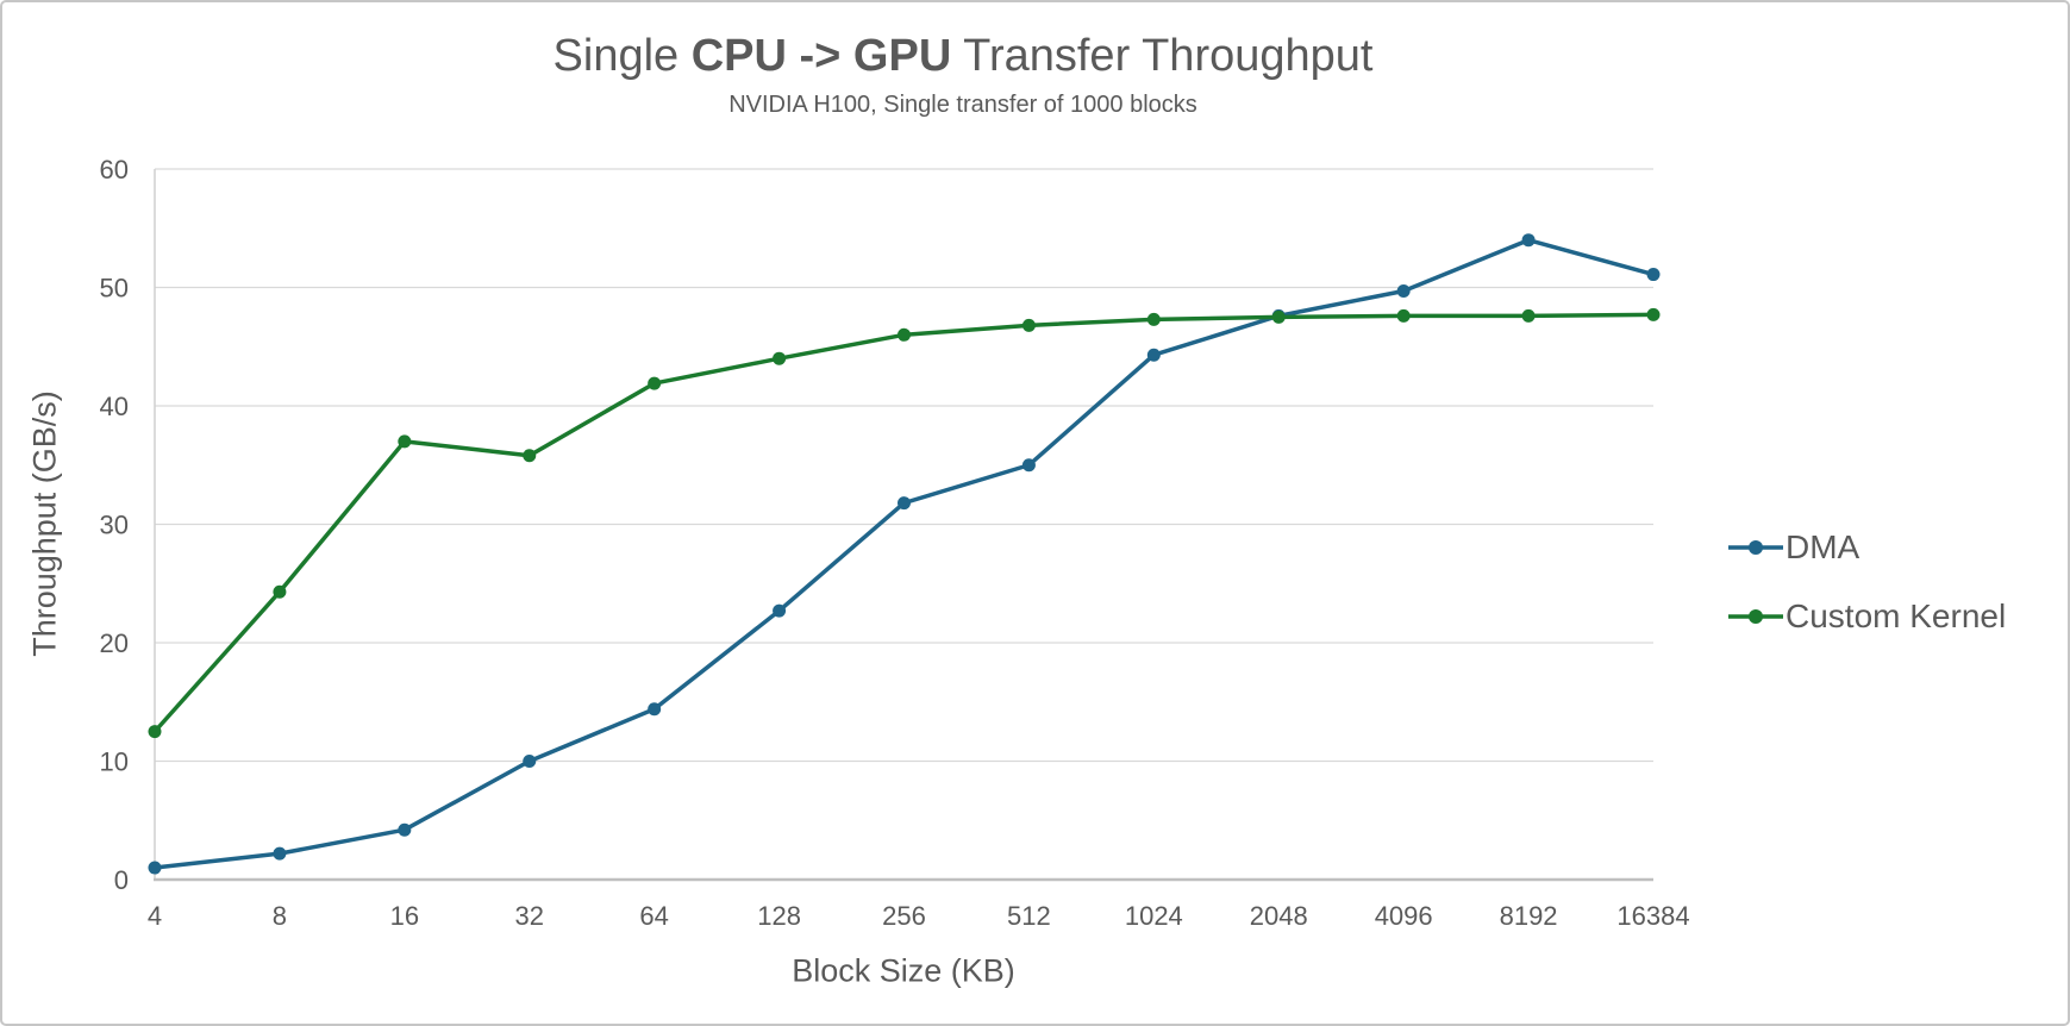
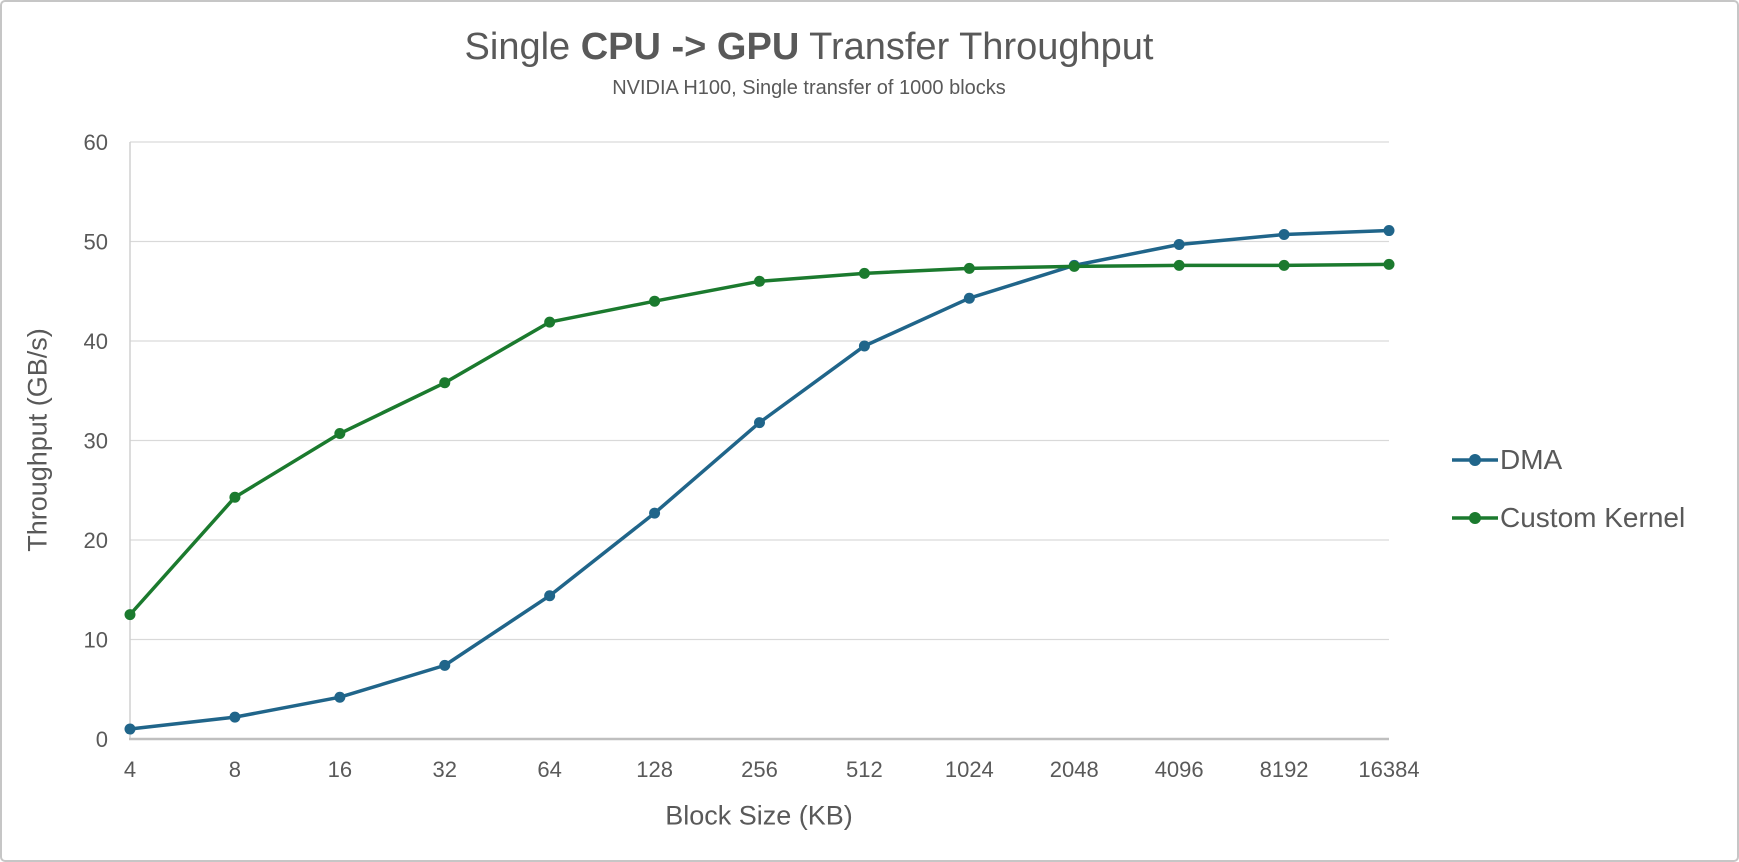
Custom Kernel/16: 37 -> 31
DMA/32: 10 -> 7
DMA/512: 35 -> 40
DMA/8192: 54 -> 51
